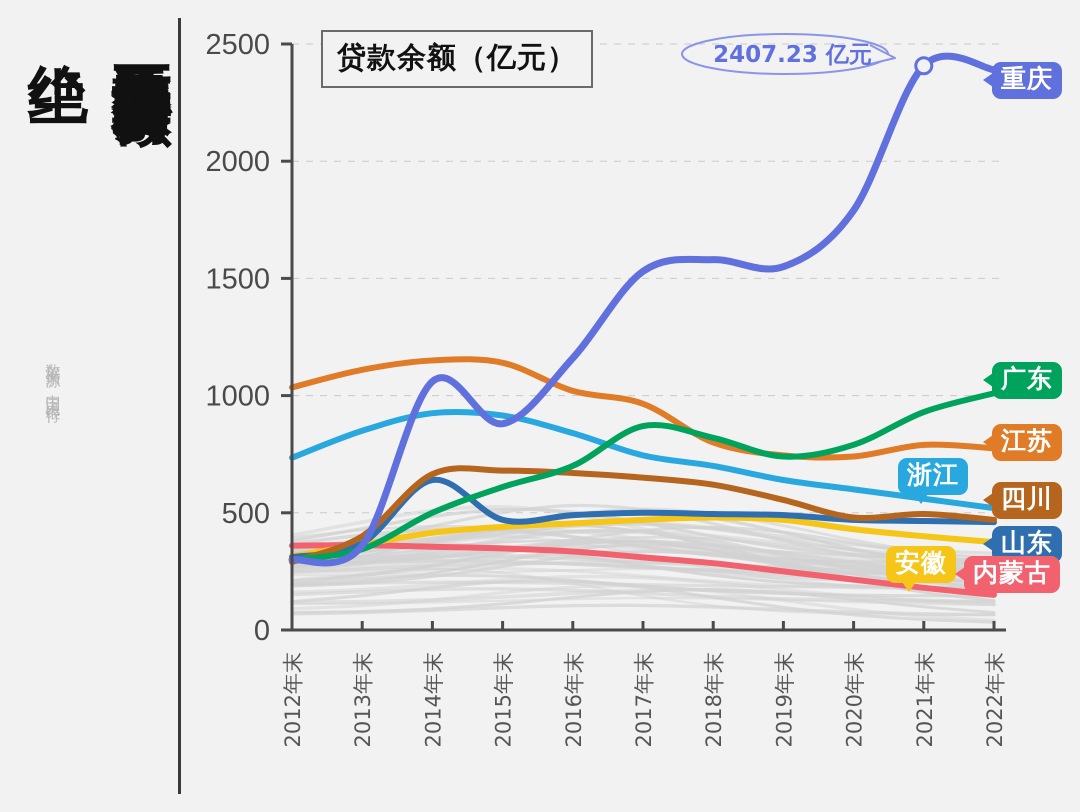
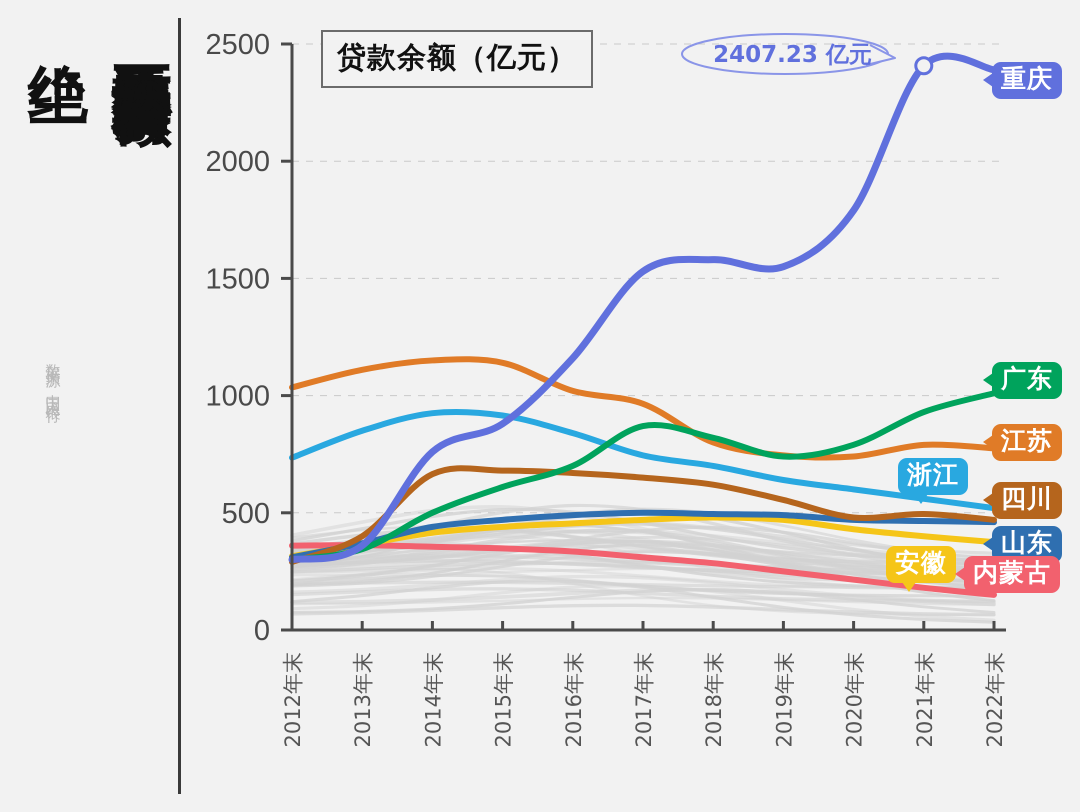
重庆/2014年末: 1060 -> 760
山东/2014年末: 640 -> 440
